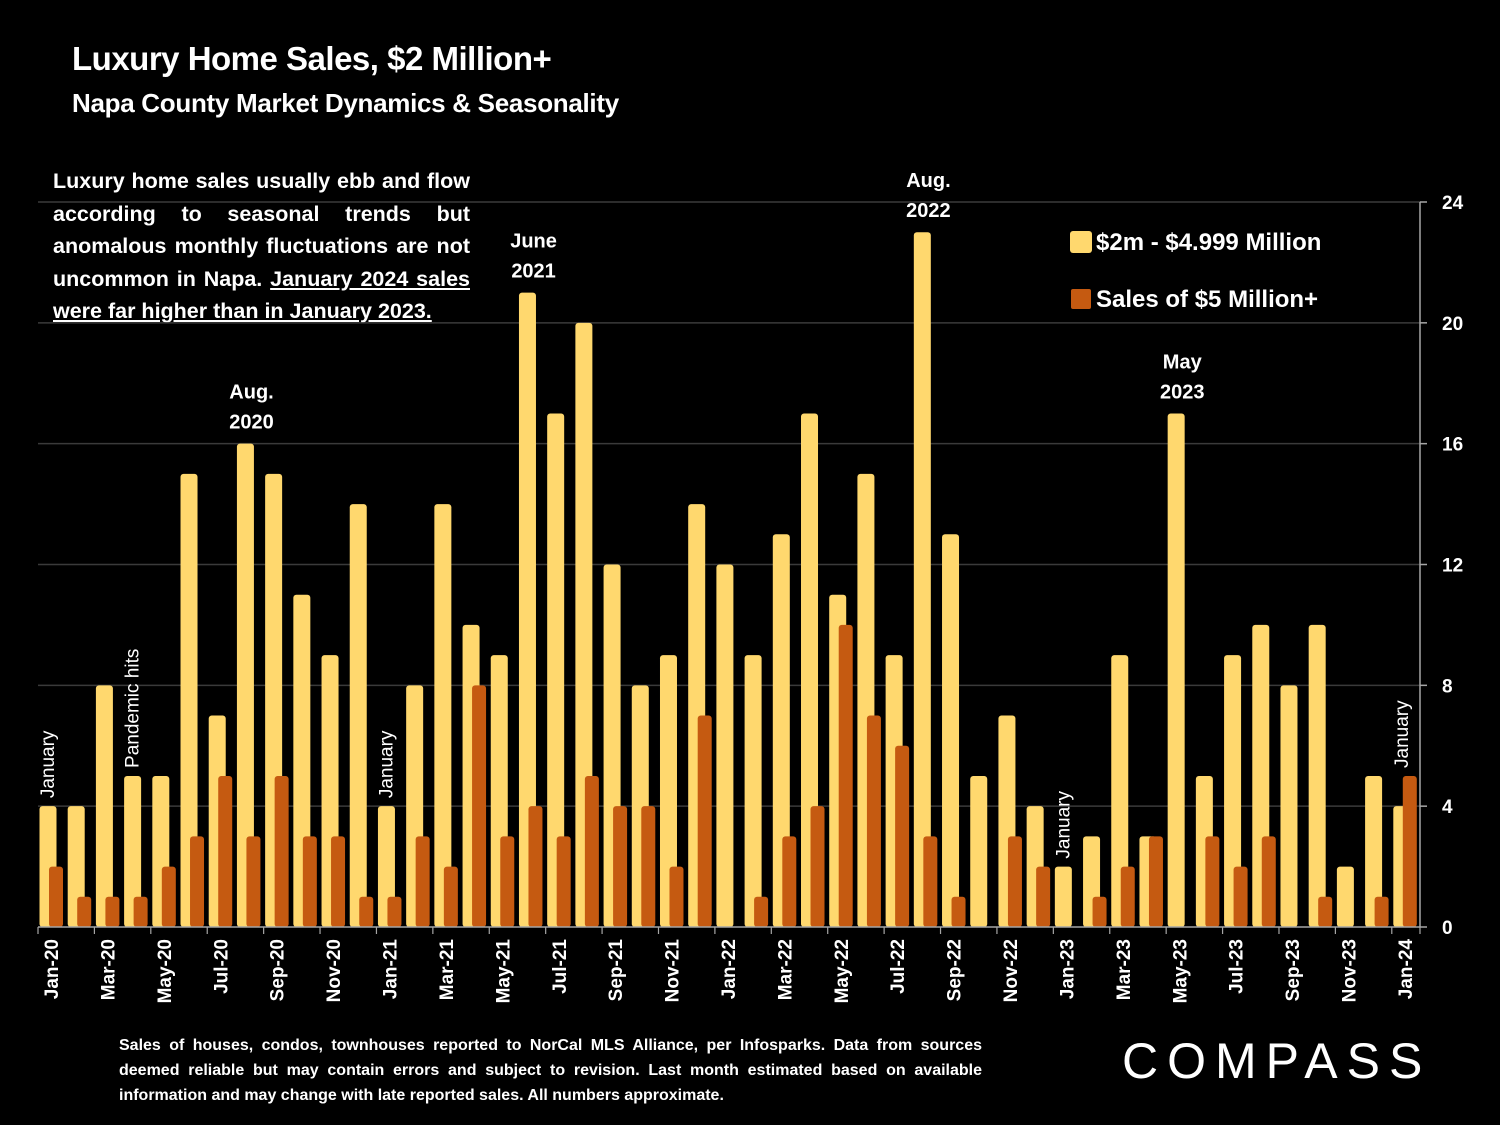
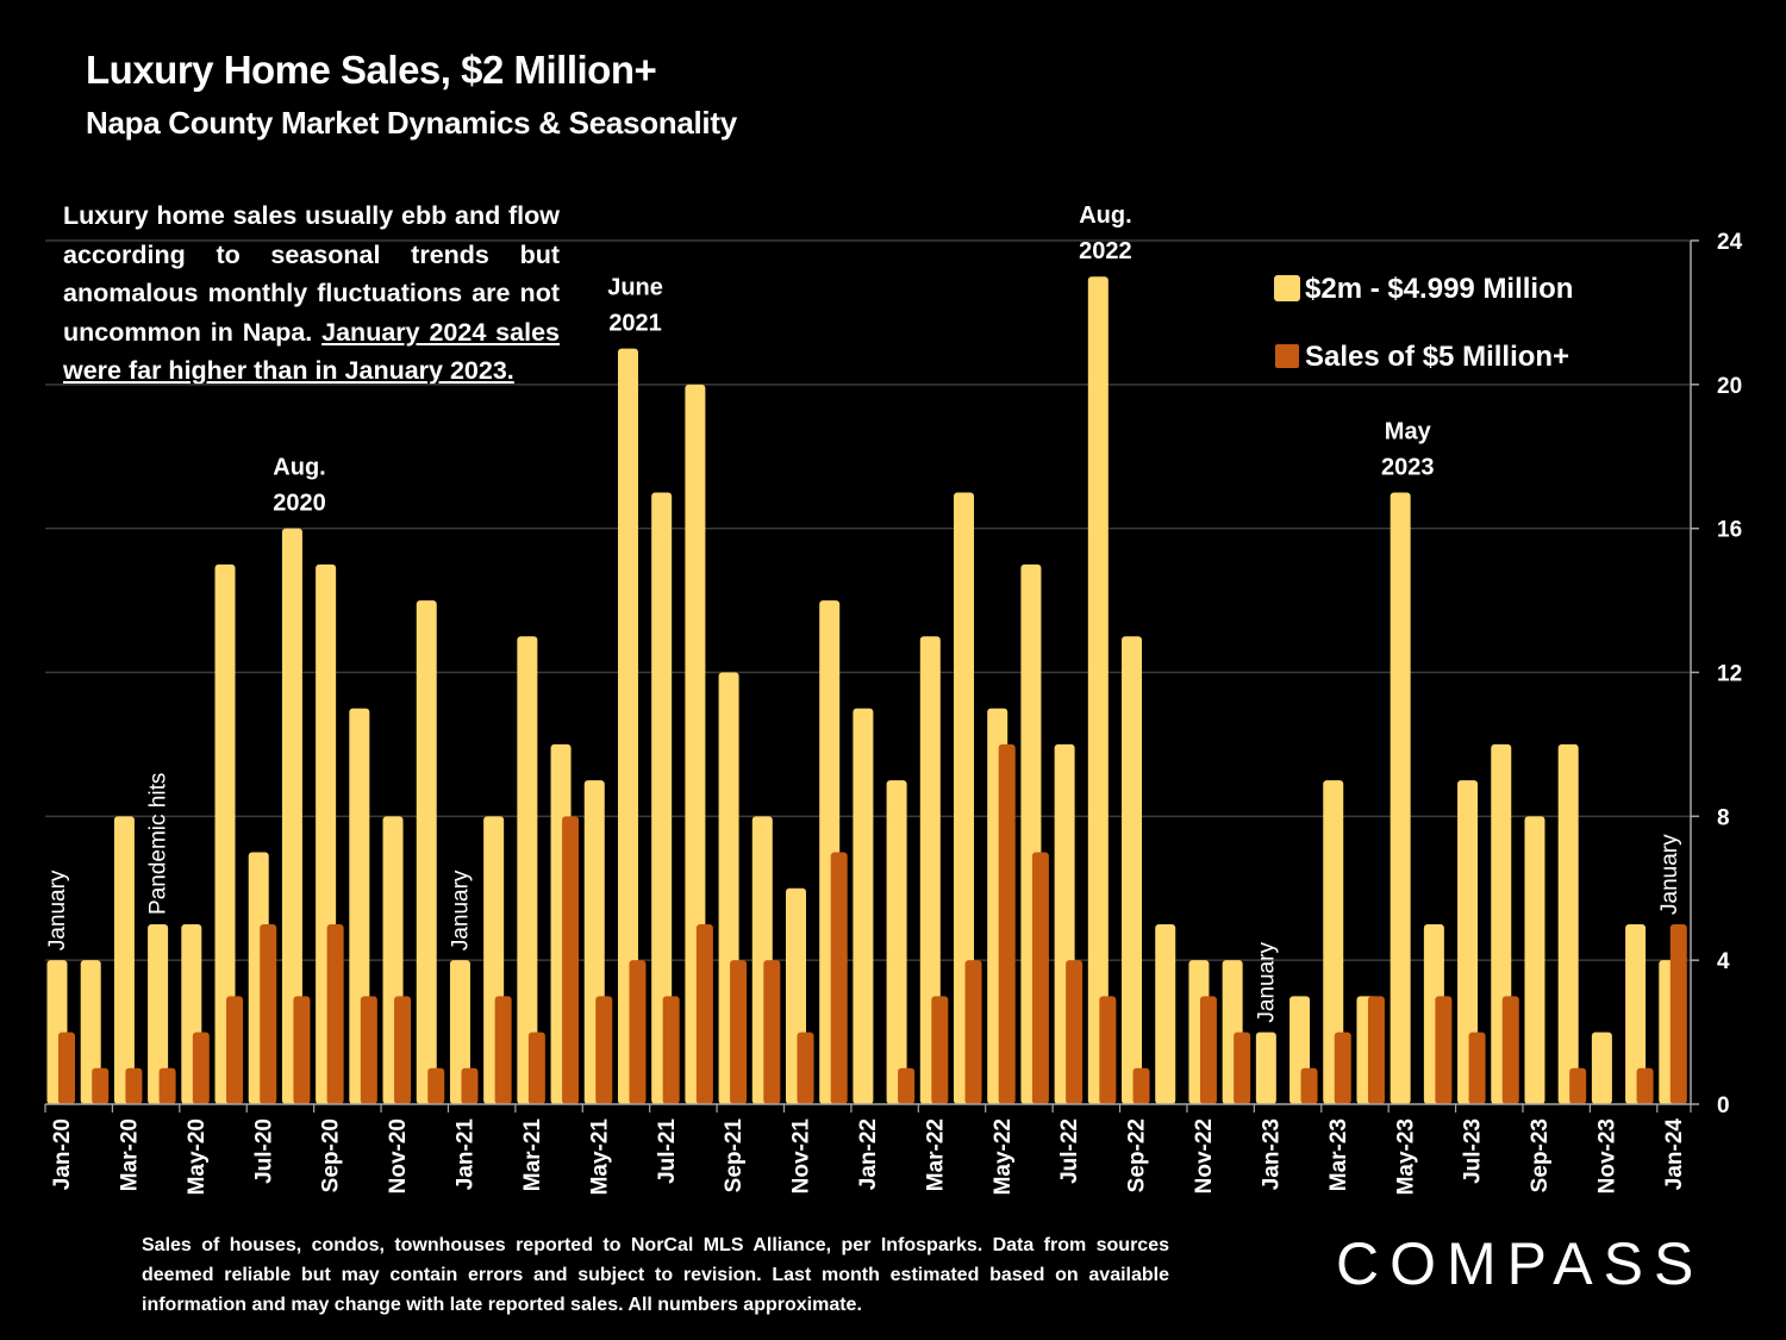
$2m - $4.999 Million/Nov-20: 9 -> 8
$2m - $4.999 Million/Mar-21: 14 -> 13
$2m - $4.999 Million/Nov-21: 9 -> 6
$2m - $4.999 Million/Jan-22: 12 -> 11
$2m - $4.999 Million/Jul-22: 9 -> 10
Sales of $5 Million+/Jul-22: 6 -> 4
$2m - $4.999 Million/Nov-22: 7 -> 4
